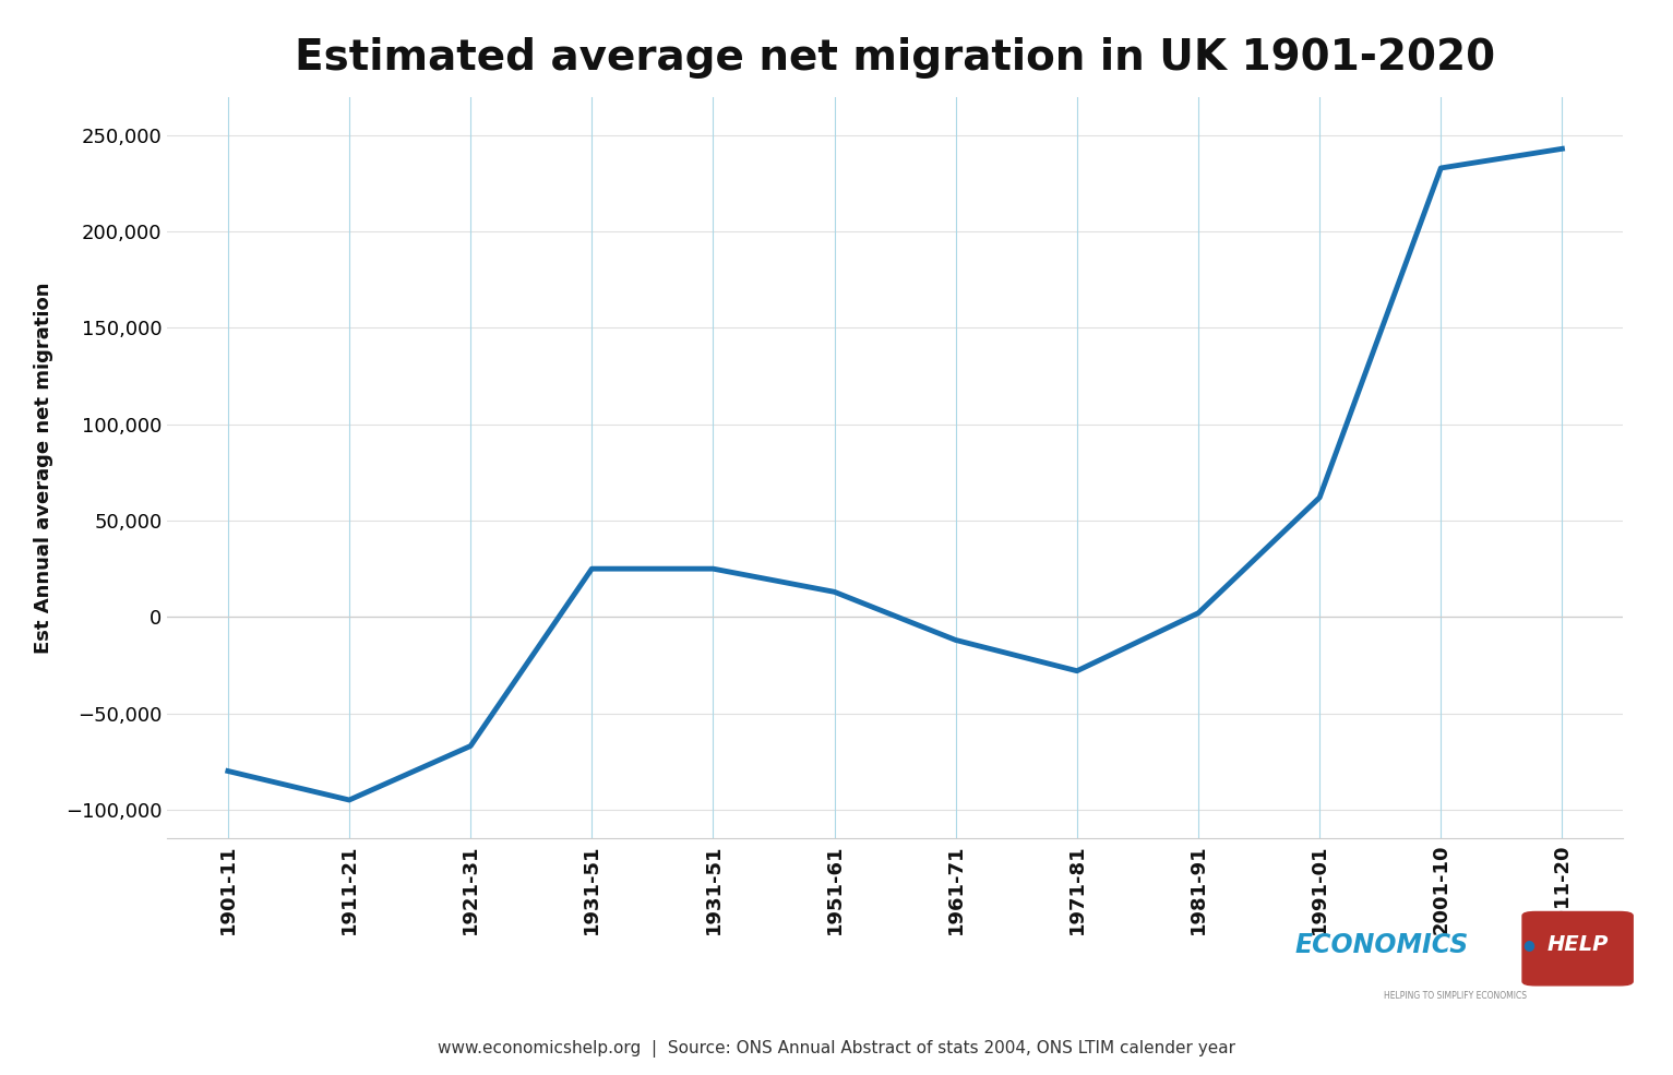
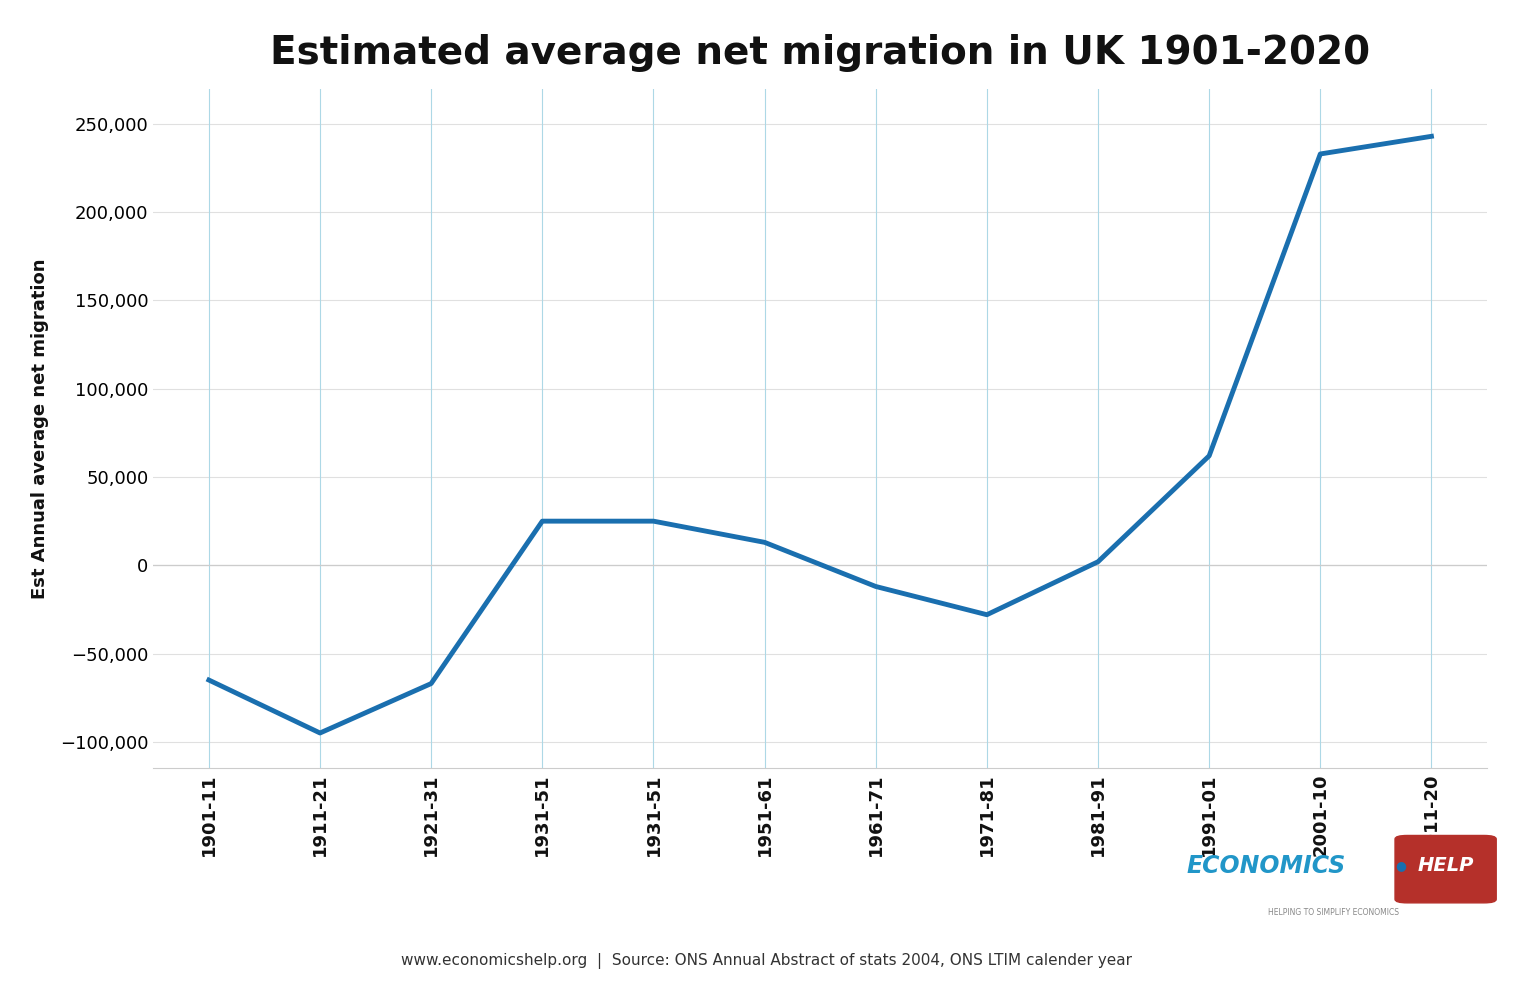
1901-11: -80,000 -> -65,000
